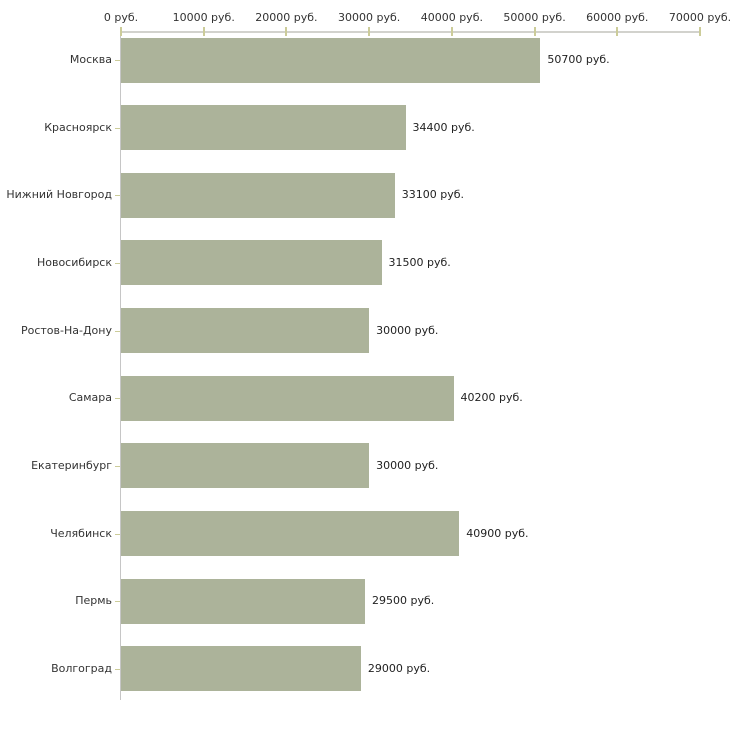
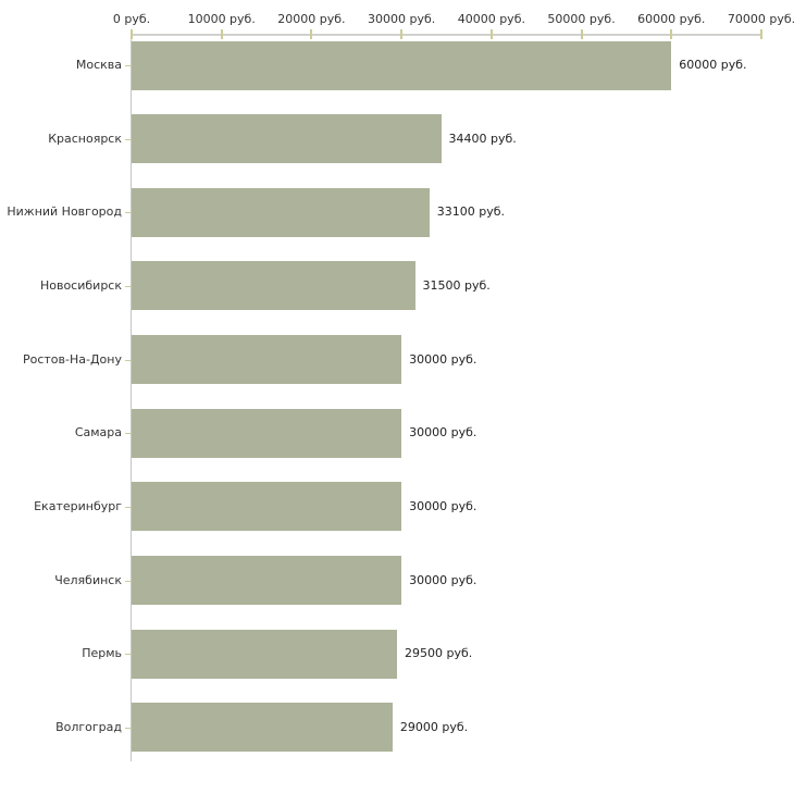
Москва: 50700 -> 60000
Самара: 40200 -> 30000
Челябинск: 40900 -> 30000
